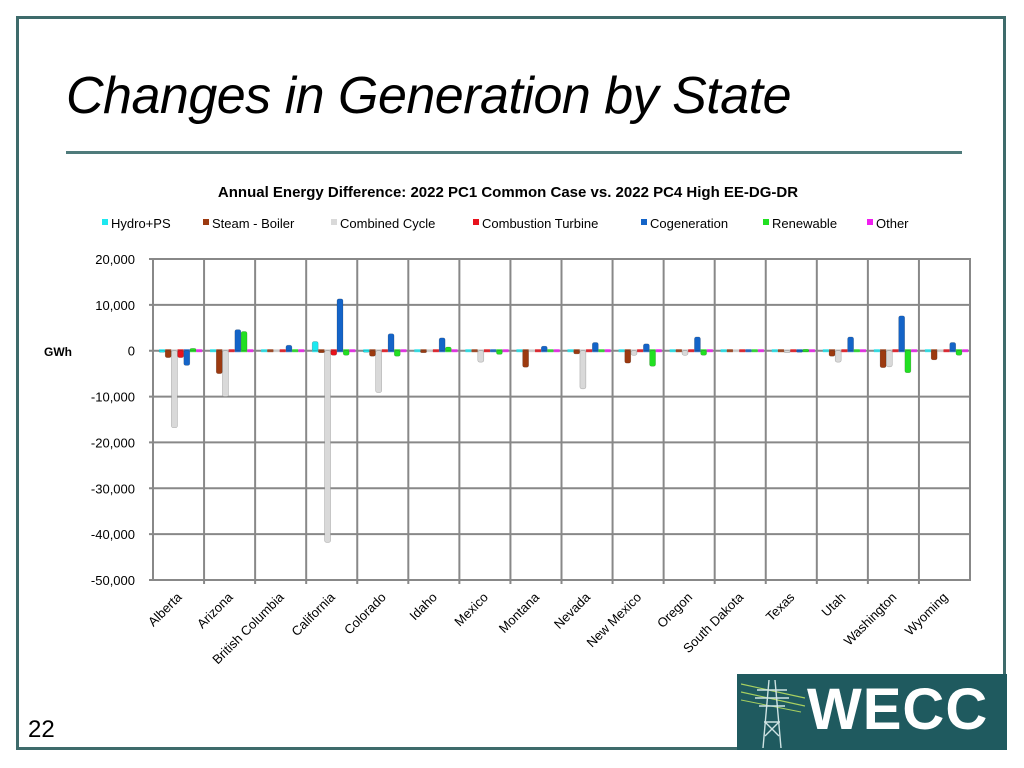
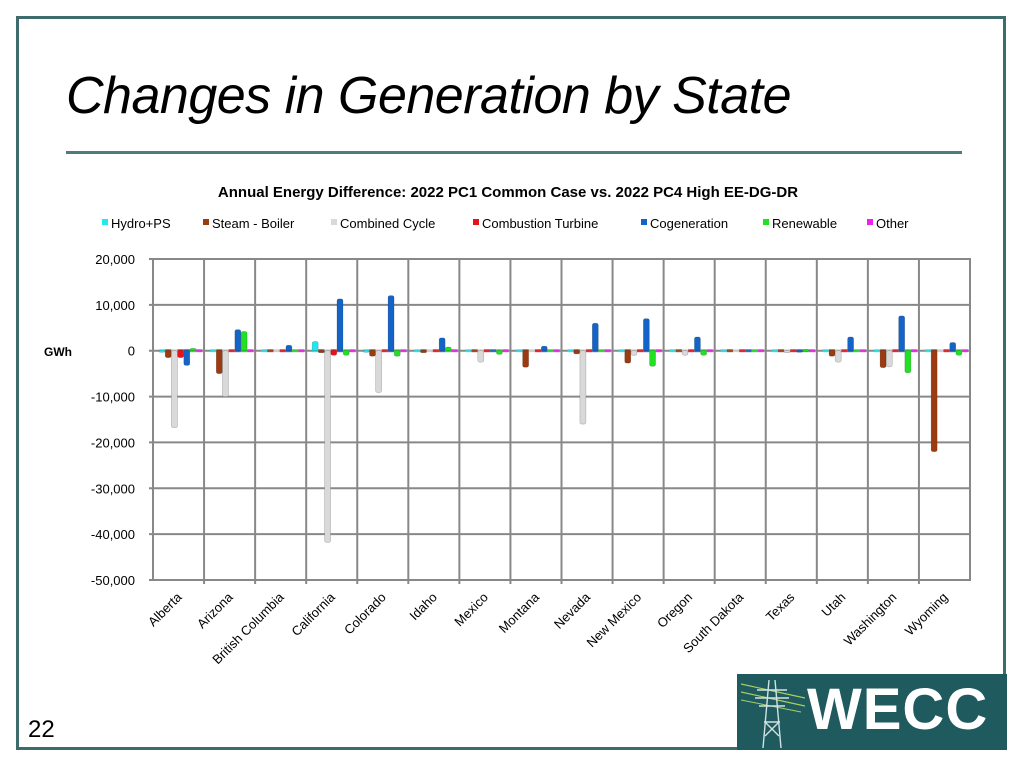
Cogeneration/Colorado: 4000 -> 12000
Combined Cycle/Nevada: -8000 -> -16000
Cogeneration/Nevada: 2000 -> 6000
Cogeneration/New Mexico: 2000 -> 7000
Steam - Boiler/Wyoming: -2000 -> -22000
